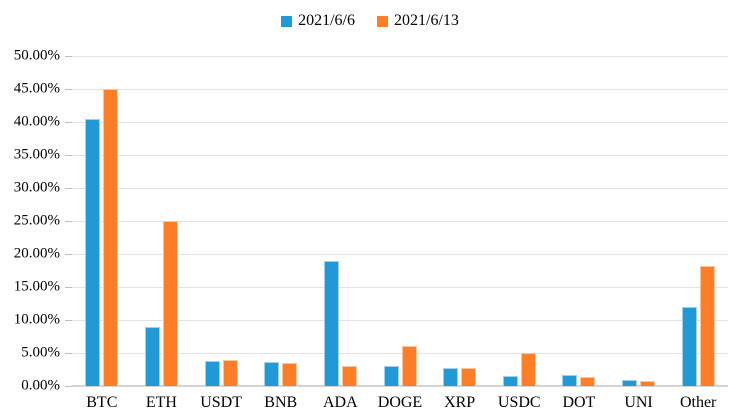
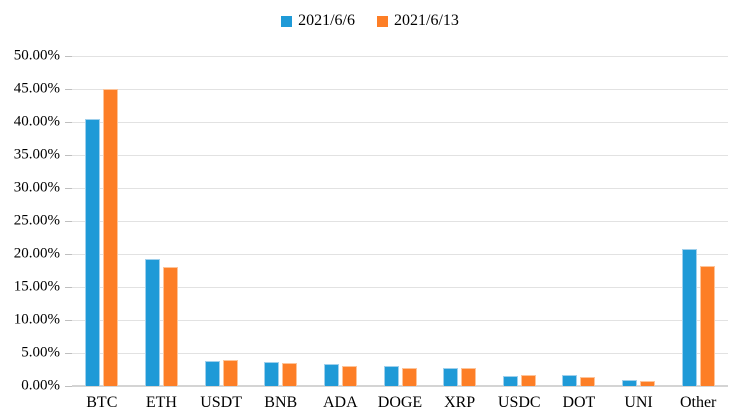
2021/6/6/ETH: 9% -> 19%
2021/6/13/ETH: 25% -> 18%
2021/6/6/ADA: 19% -> 3%
2021/6/13/DOGE: 6% -> 3%
2021/6/13/USDC: 5% -> 2%
2021/6/6/Other: 12% -> 21%
